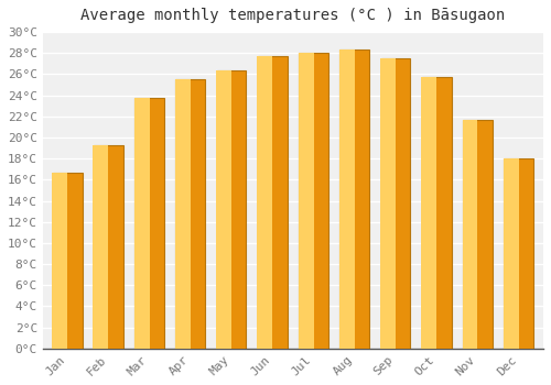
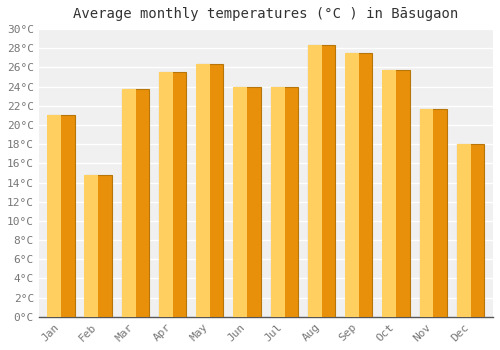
Jan: 16.7°C -> 21.0°C
Feb: 19.3°C -> 14.8°C
Jun: 27.7°C -> 24.0°C
Jul: 28.0°C -> 24.0°C
